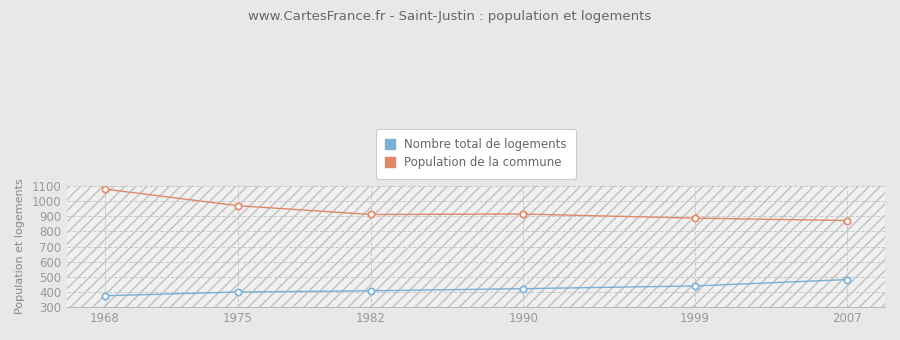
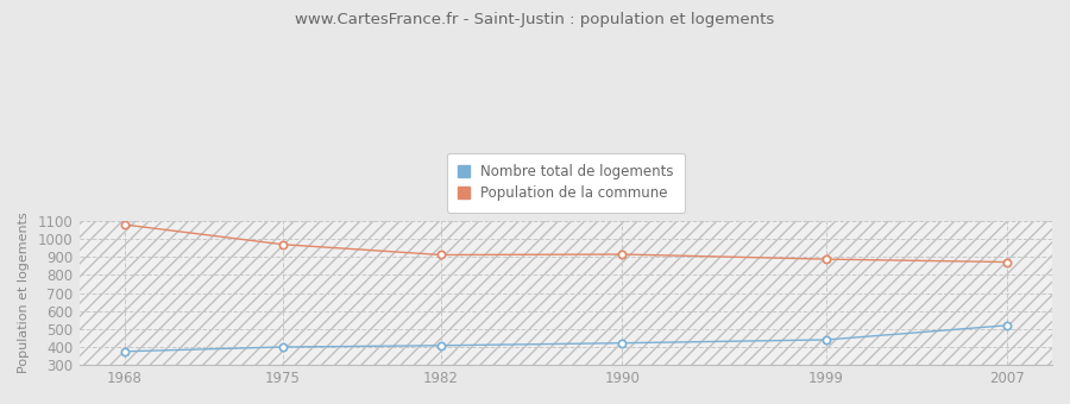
Nombre total de logements/2007: 480 -> 520
